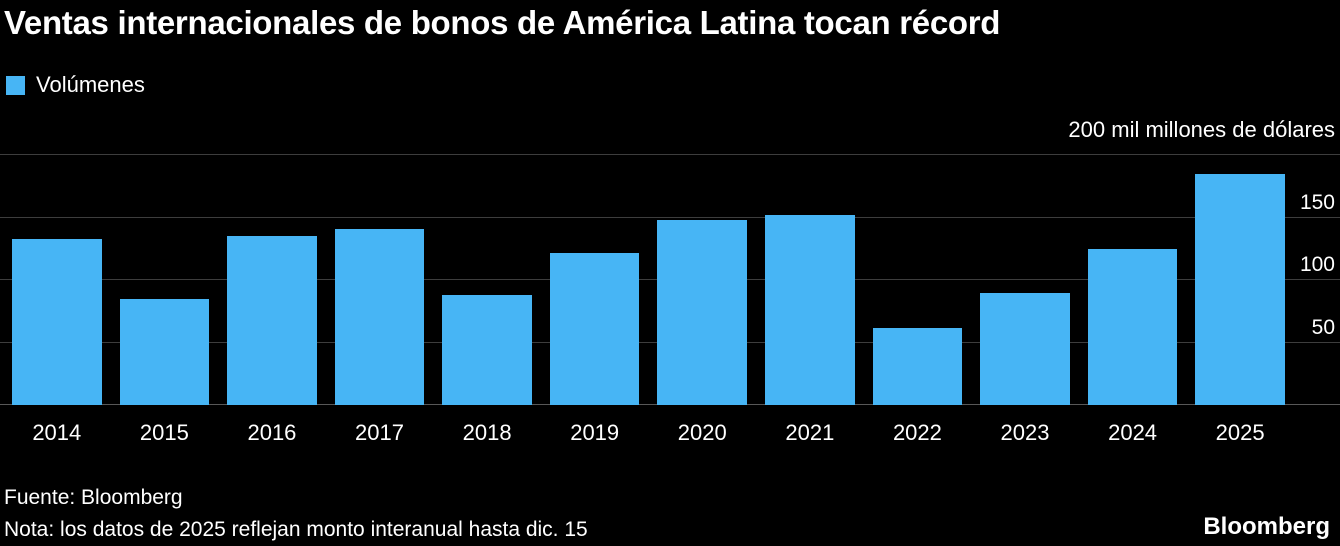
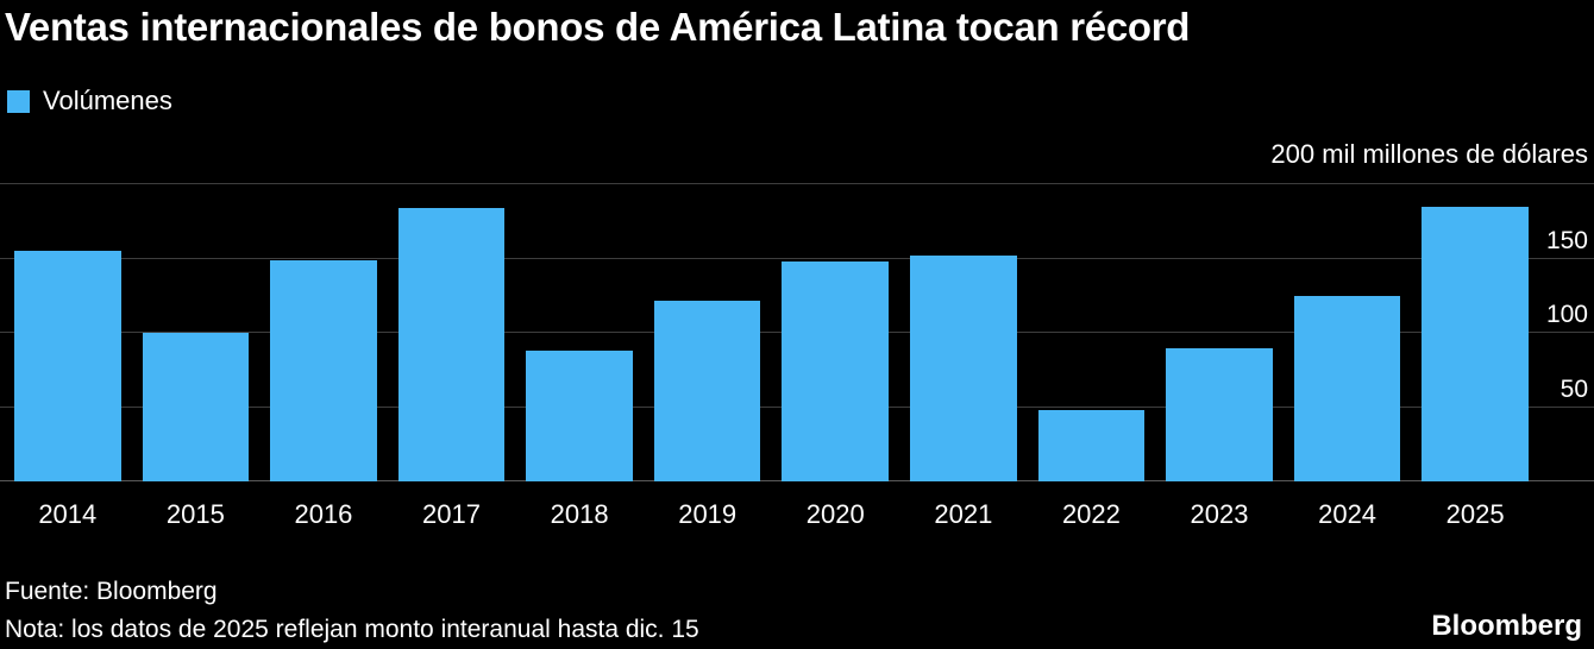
2014: 133 -> 155
2015: 85 -> 100
2016: 135 -> 149
2017: 141 -> 184
2022: 62 -> 48
